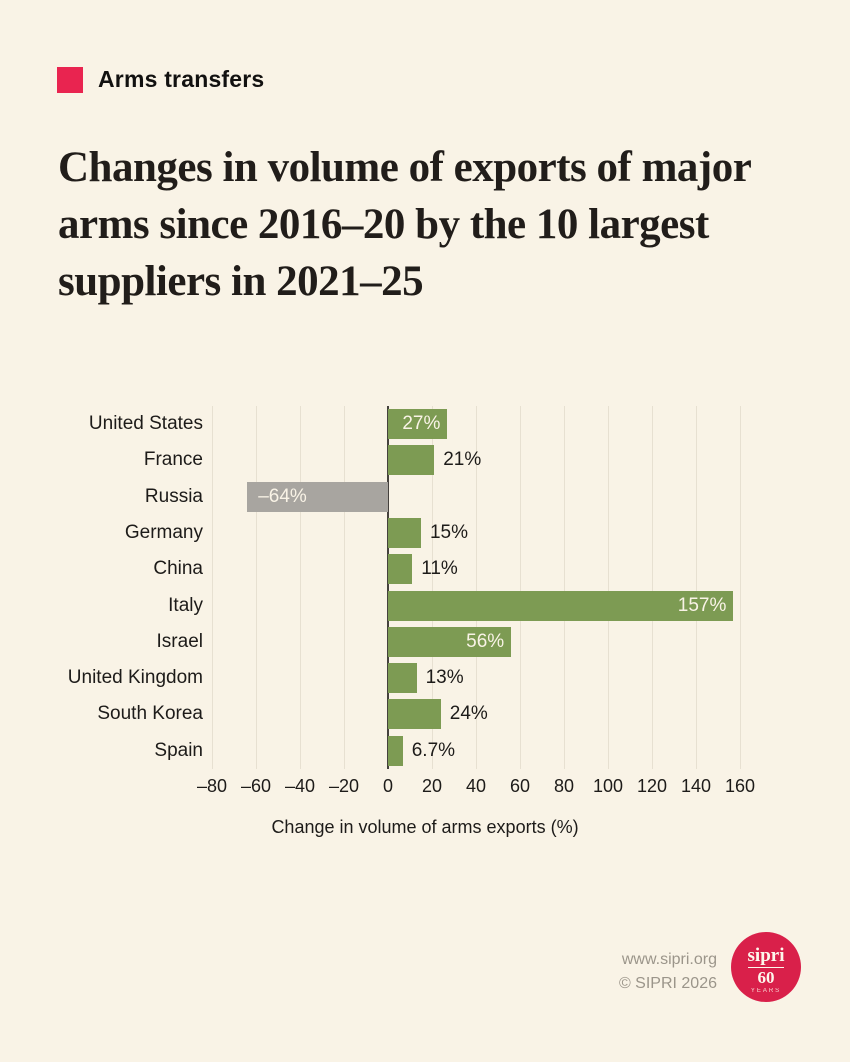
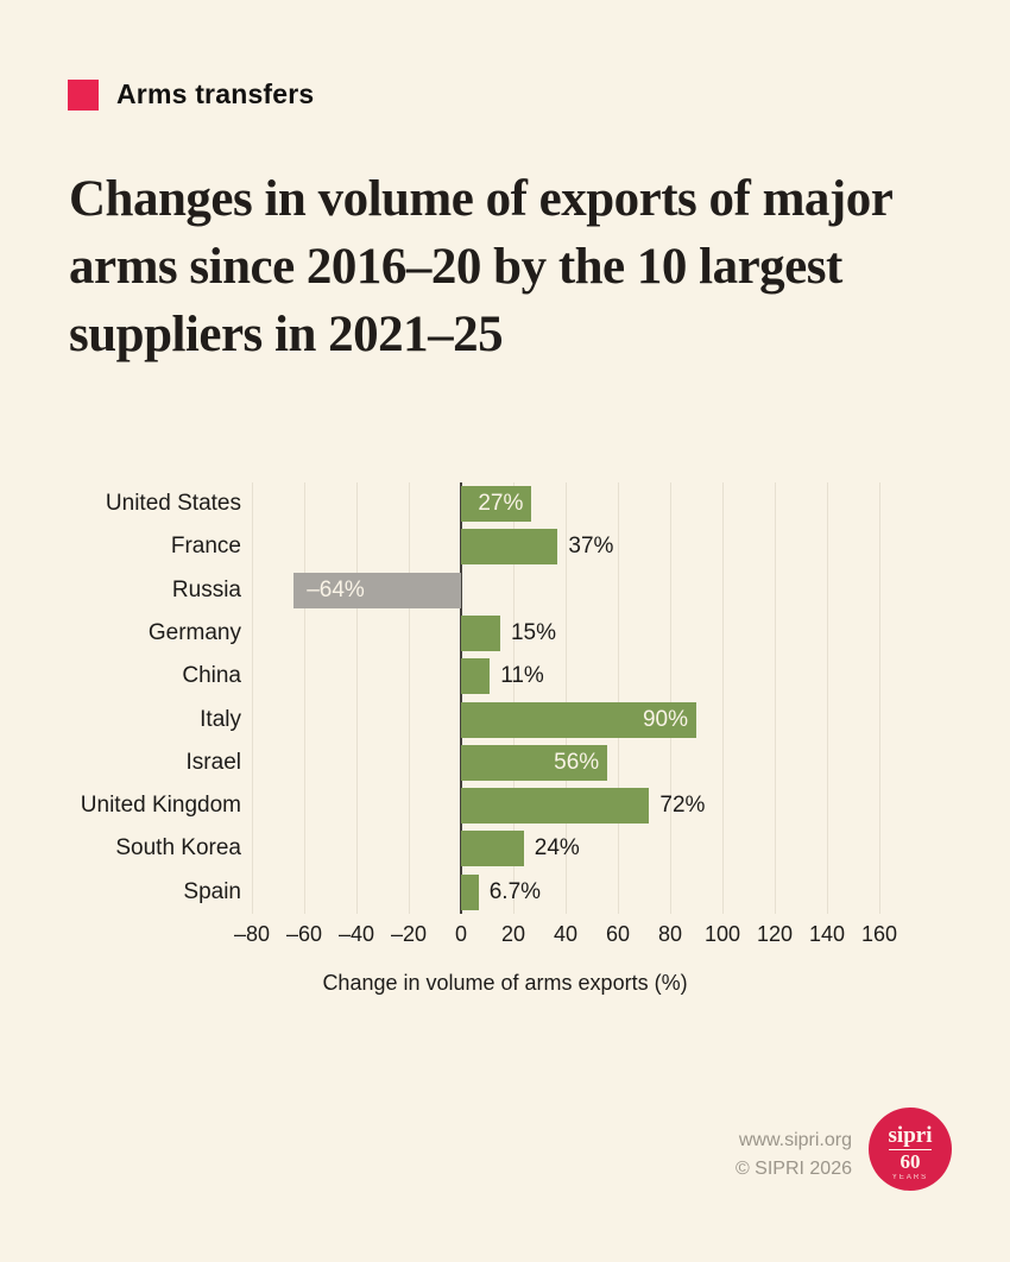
France: 21% -> 37%
Italy: 157% -> 90%
United Kingdom: 13% -> 72%
